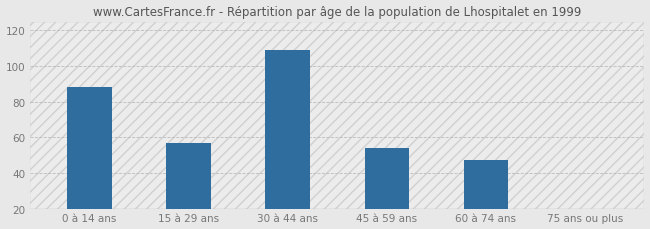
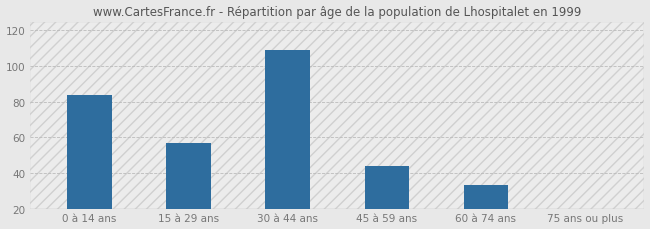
0 à 14 ans: 88 -> 84
45 à 59 ans: 54 -> 44
60 à 74 ans: 47 -> 33
